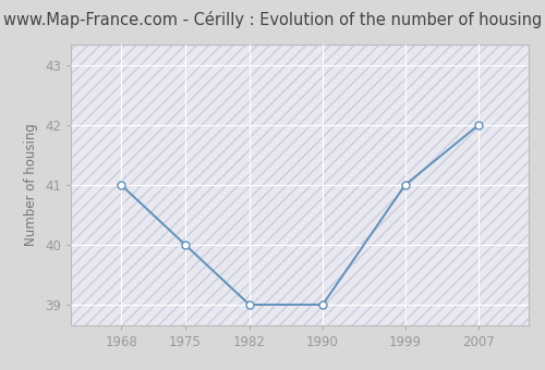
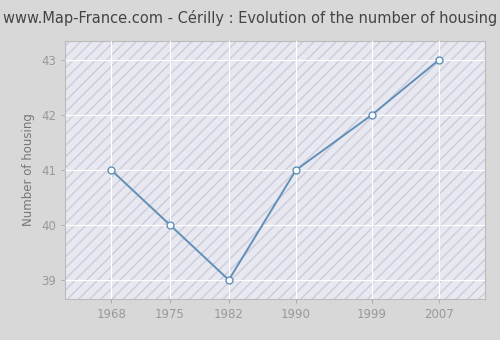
1990: 39 -> 41
1999: 41 -> 42
2007: 42 -> 43
